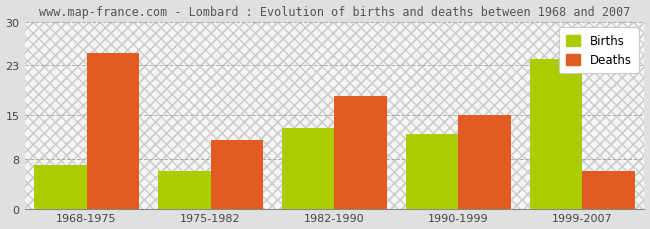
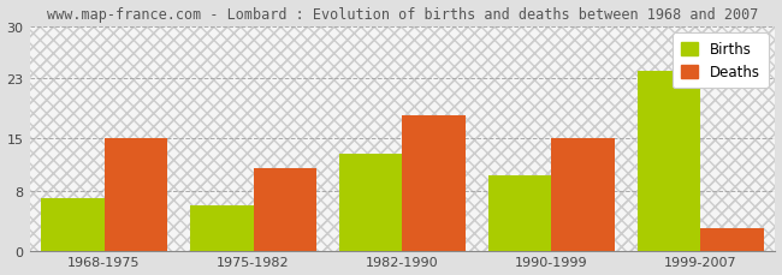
Deaths/1968-1975: 25 -> 15
Births/1990-1999: 12 -> 10
Deaths/1999-2007: 6 -> 3
